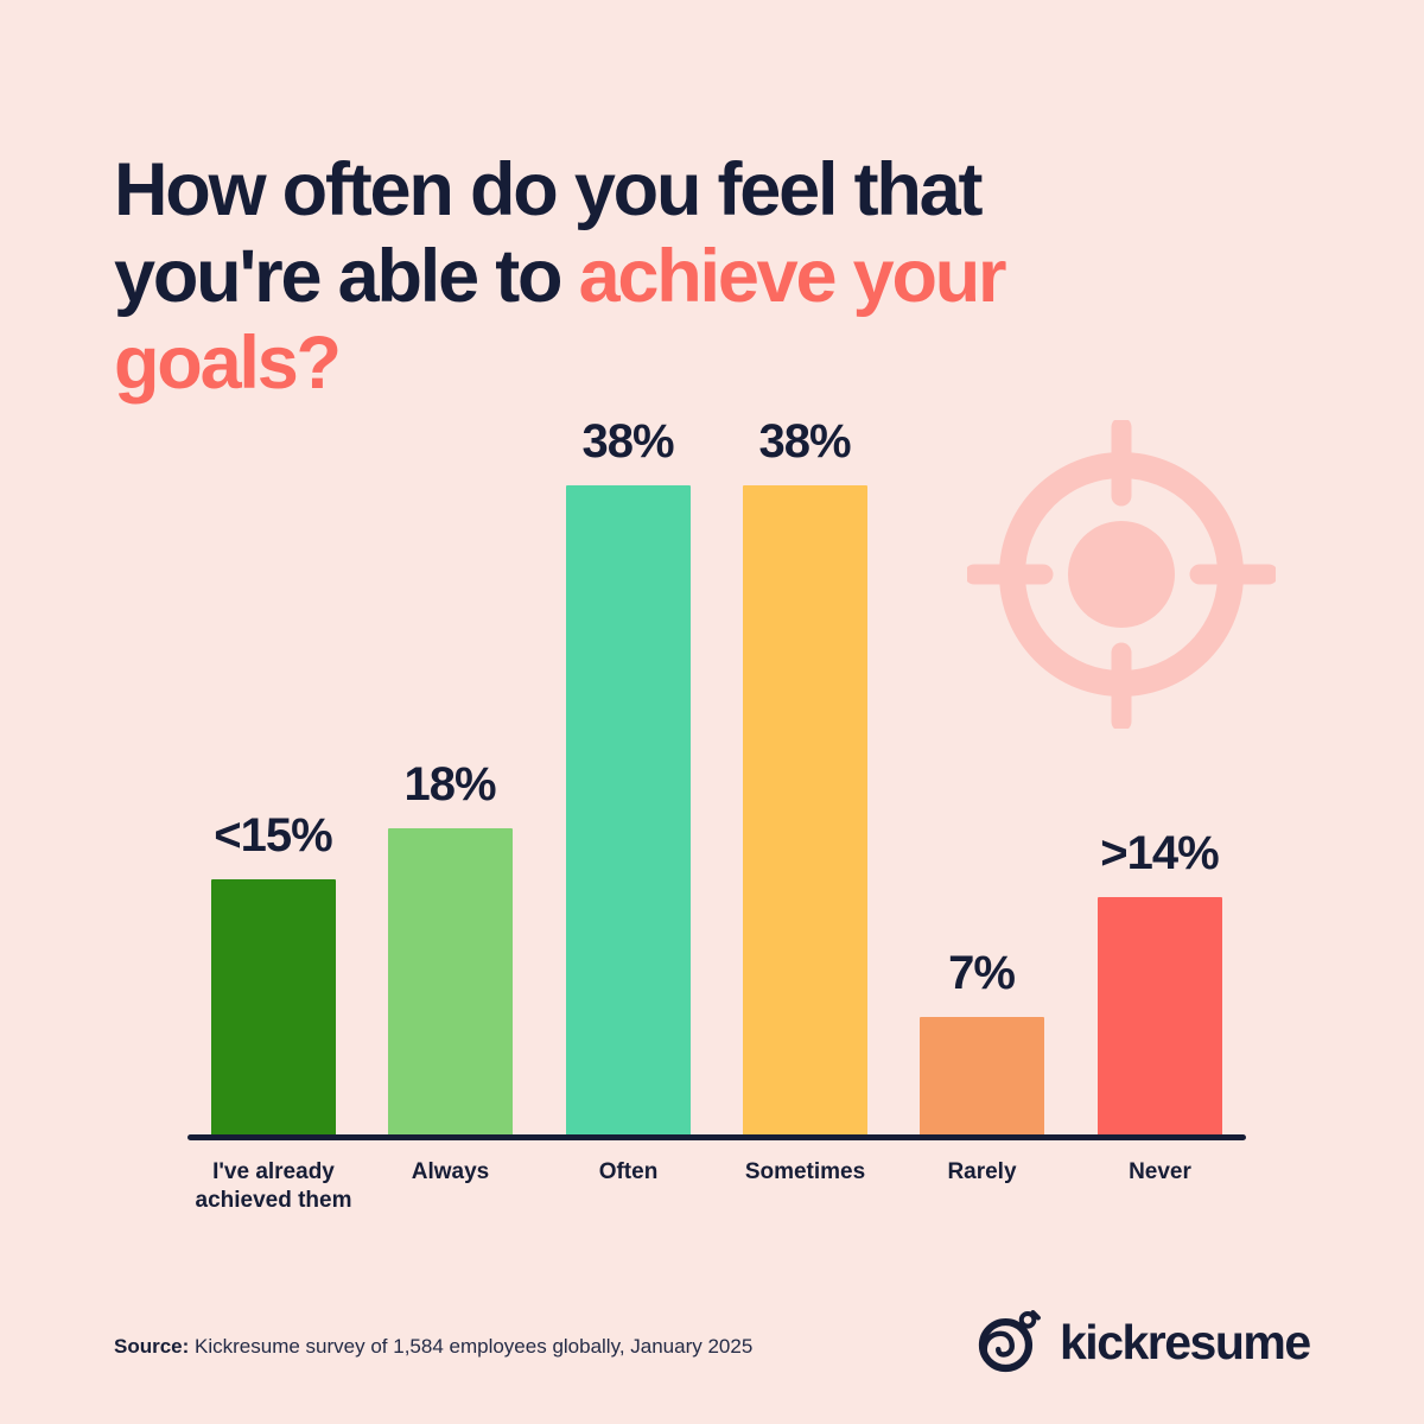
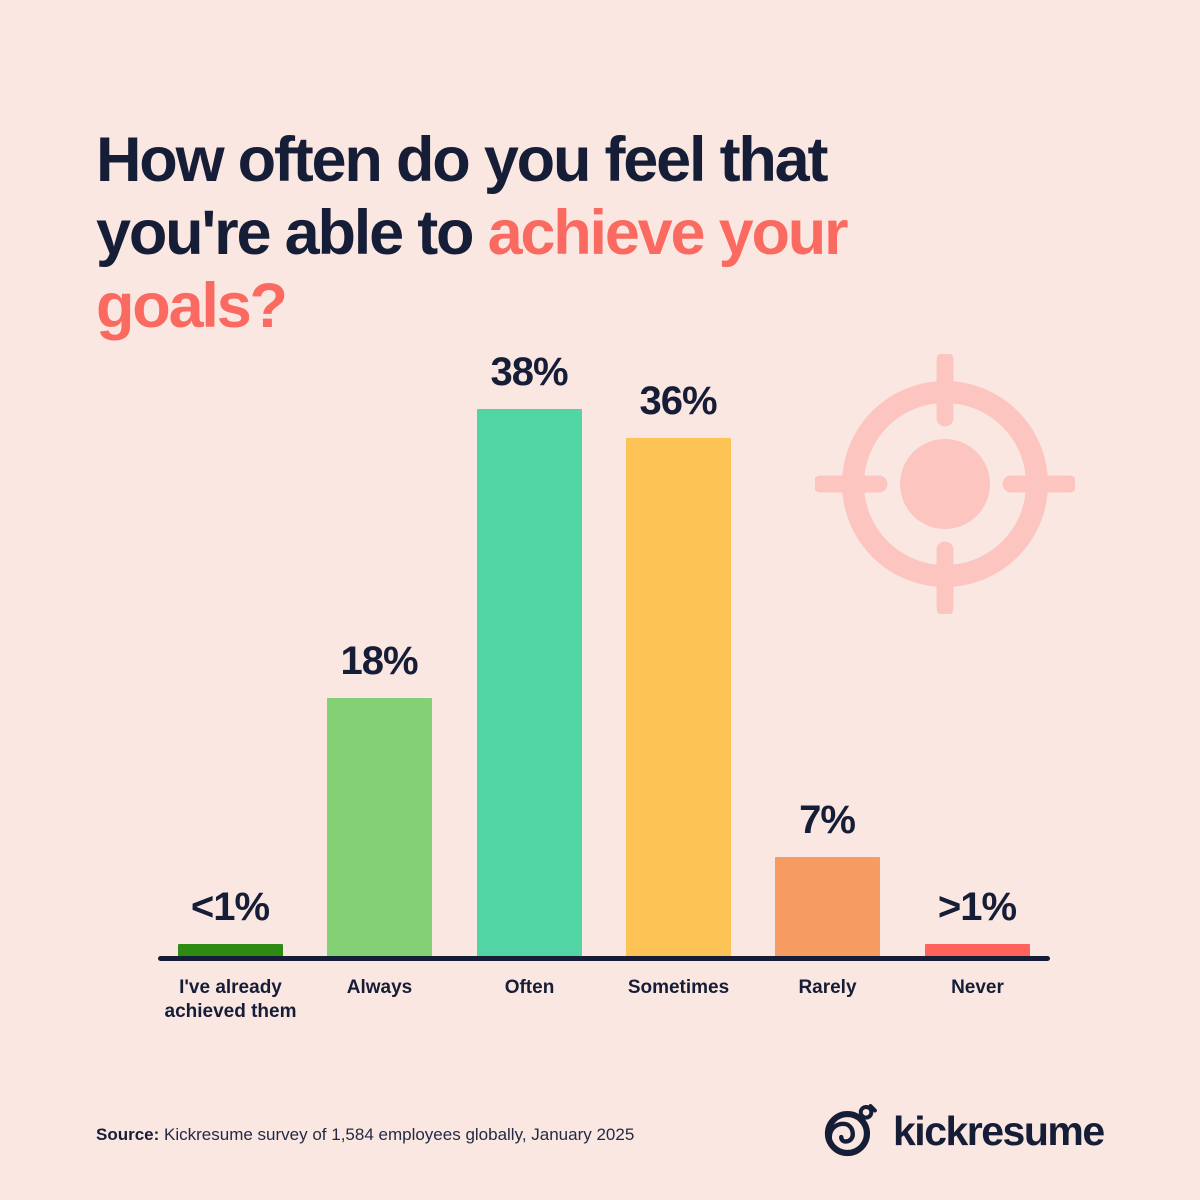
I've already achieved them: 15 -> 1
Sometimes: 38% -> 36%
Never: 14 -> 1
